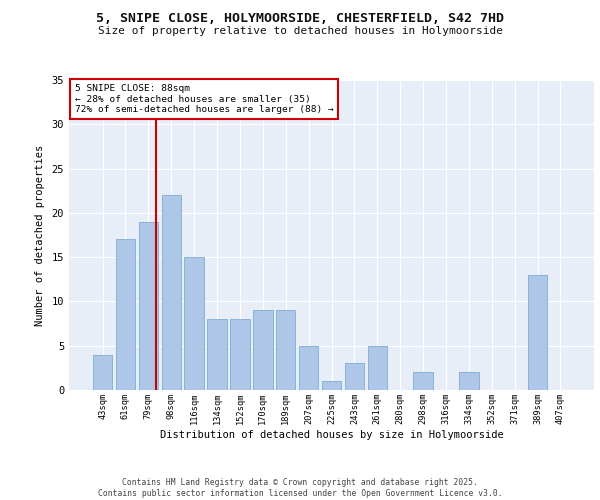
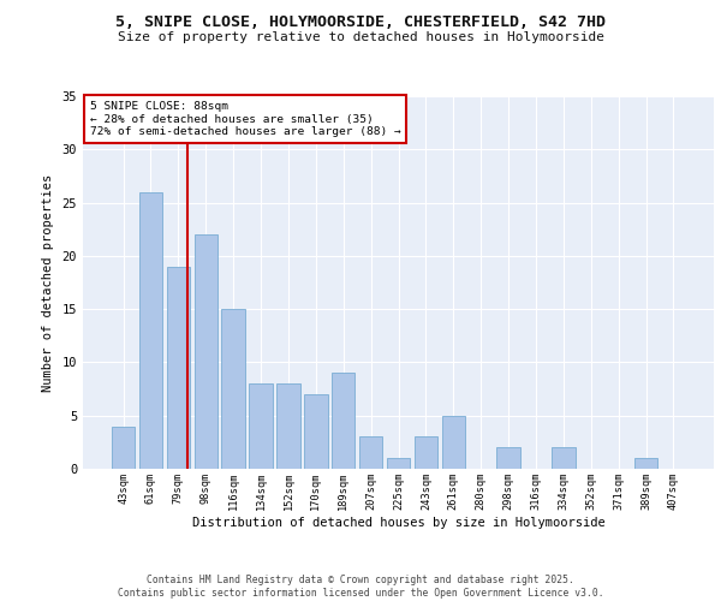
61sqm: 17 -> 26
170sqm: 9 -> 7
207sqm: 5 -> 3
389sqm: 13 -> 1
